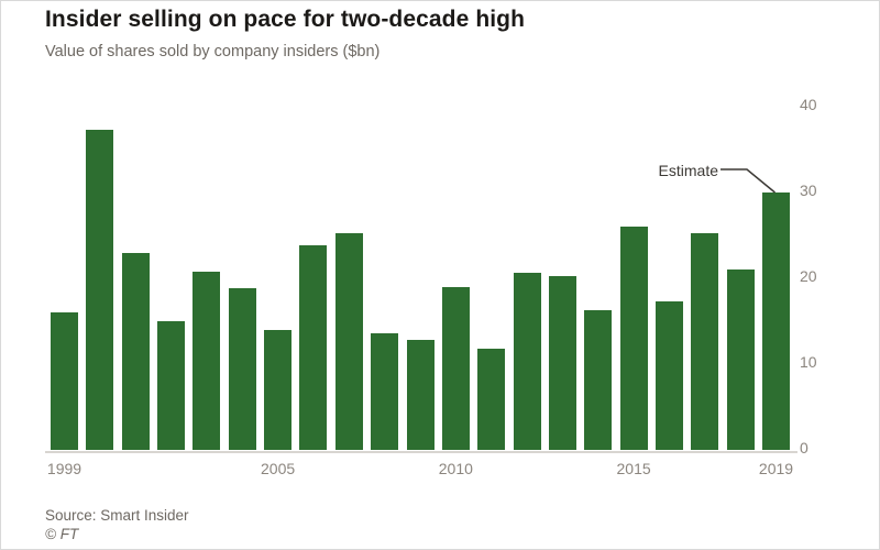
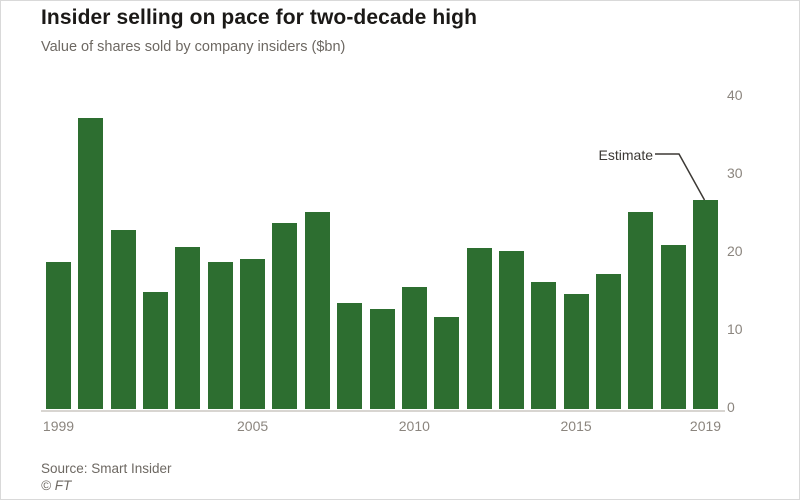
1999: 16 -> 19
2005: 14 -> 19
2010: 19 -> 16
2015: 26 -> 15
2019: 30 -> 27
